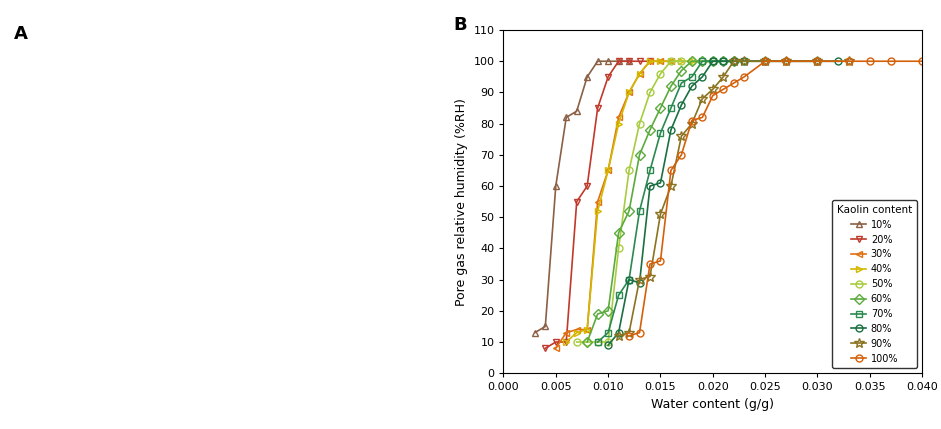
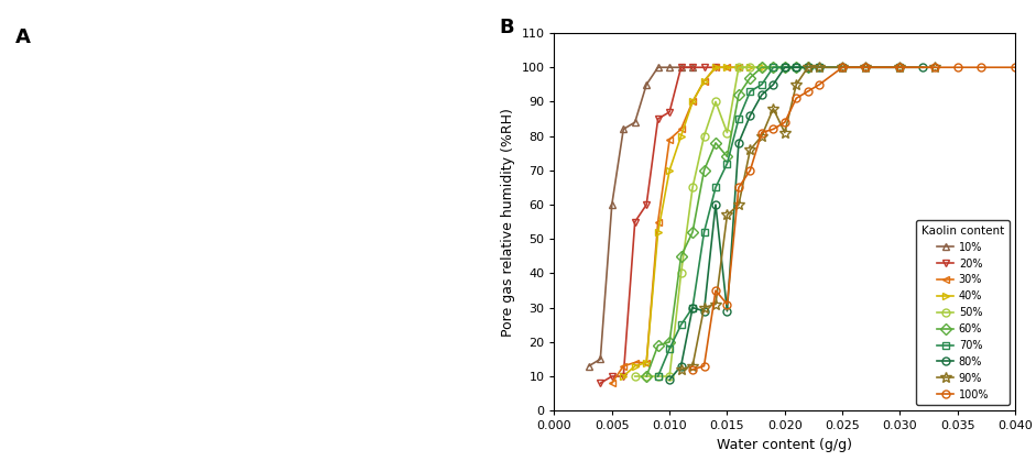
20%/0.010: 95 -> 87
30%/0.010: 65 -> 79
40%/0.010: 65 -> 70
70%/0.010: 13 -> 18
50%/0.015: 96 -> 81
60%/0.015: 85 -> 74
70%/0.015: 77 -> 72
80%/0.015: 61 -> 29
90%/0.015: 51 -> 57
100%/0.015: 36 -> 31
90%/0.020: 91 -> 81
100%/0.020: 89 -> 84
